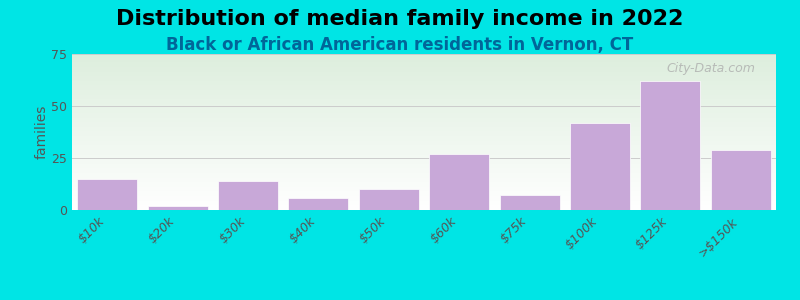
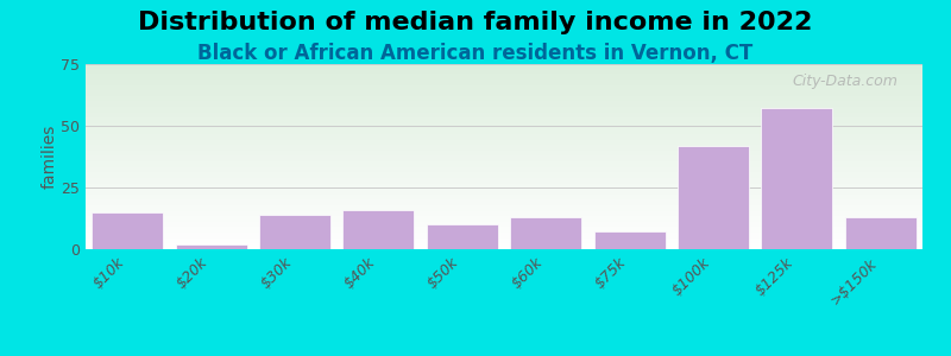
$40k: 6 -> 16
$60k: 27 -> 13
$125k: 62 -> 57
>$150k: 29 -> 13
